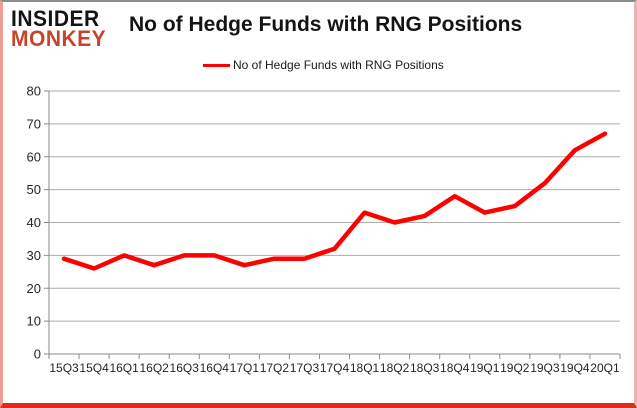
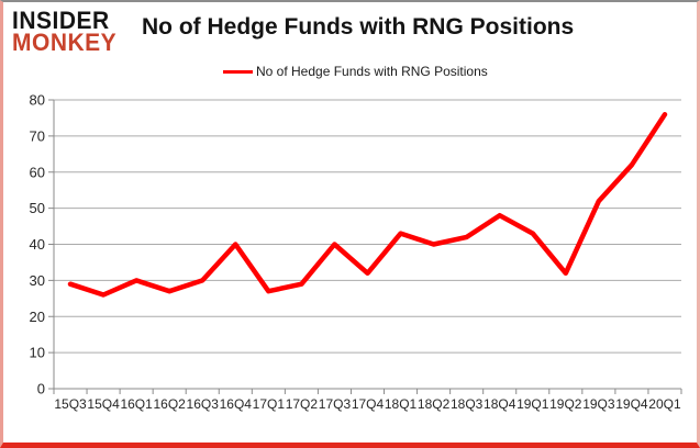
16Q4: 30 -> 40
17Q3: 29 -> 40
19Q2: 45 -> 32
20Q1: 67 -> 76
